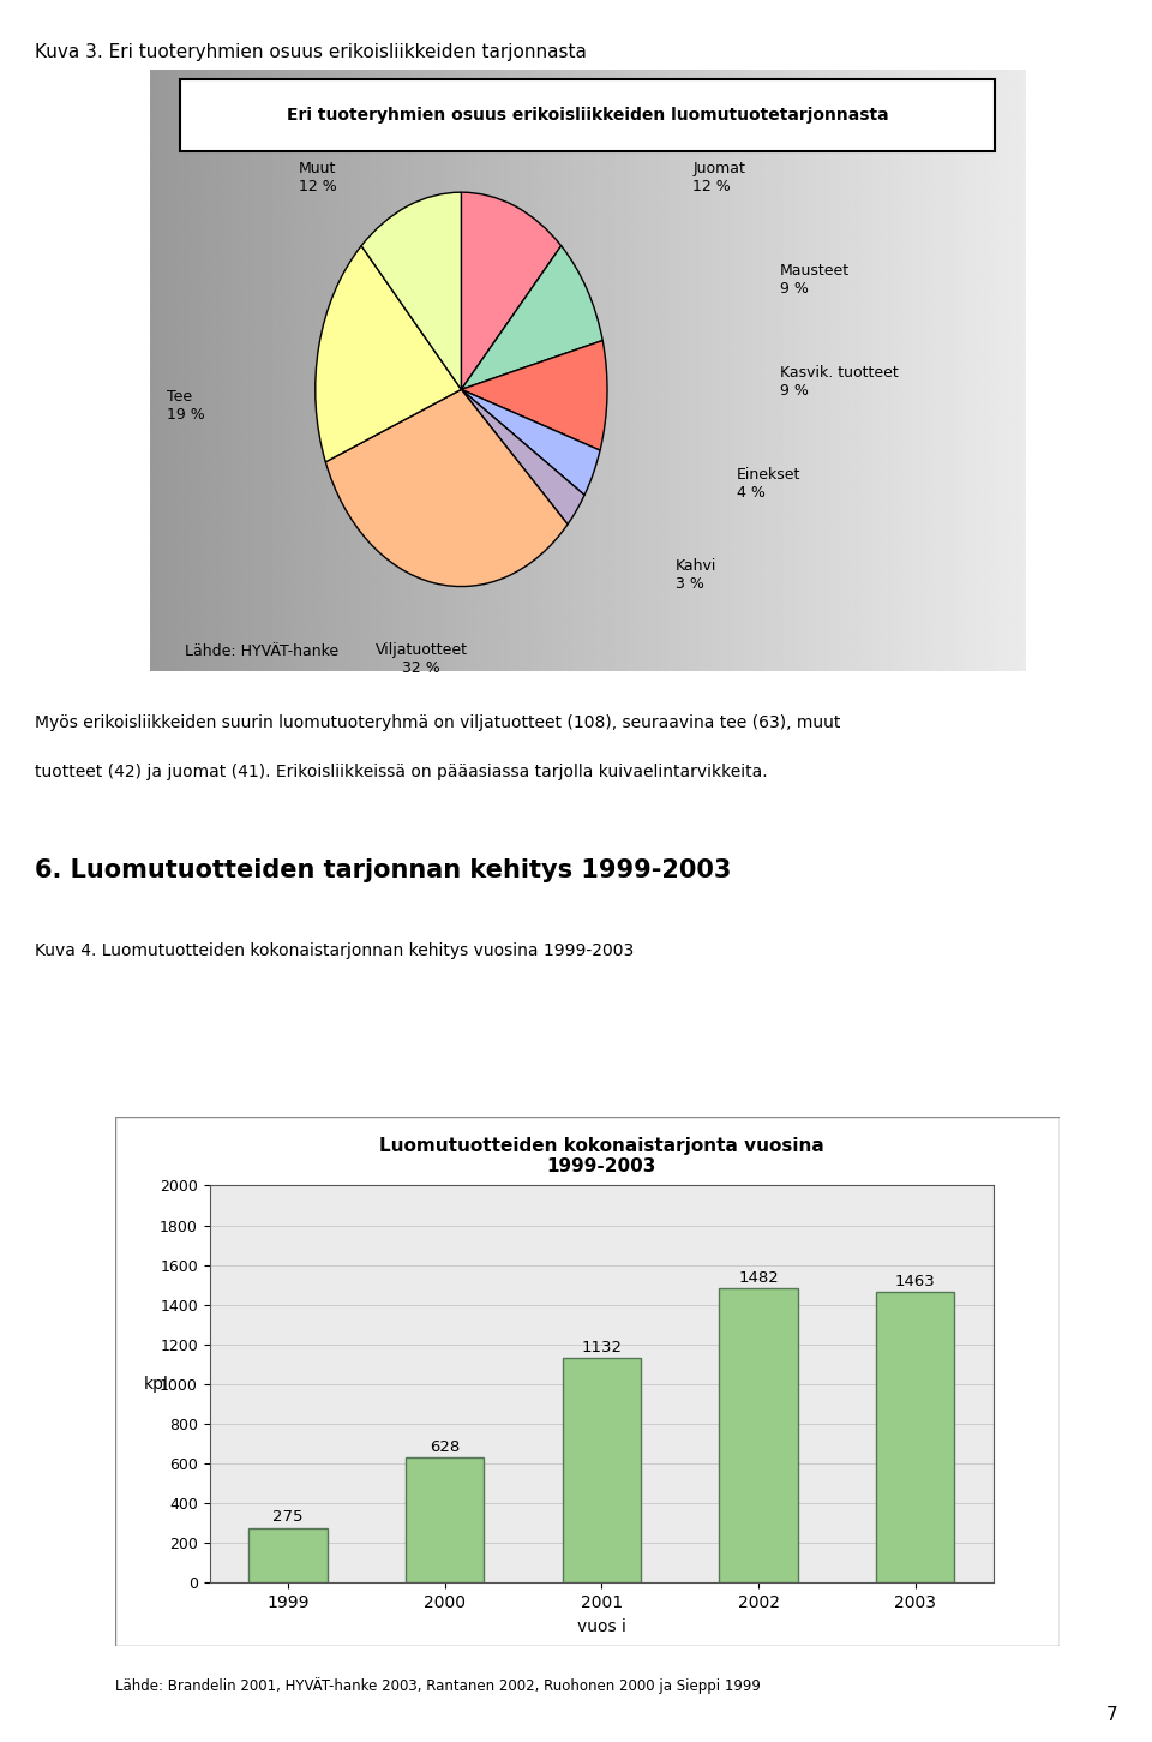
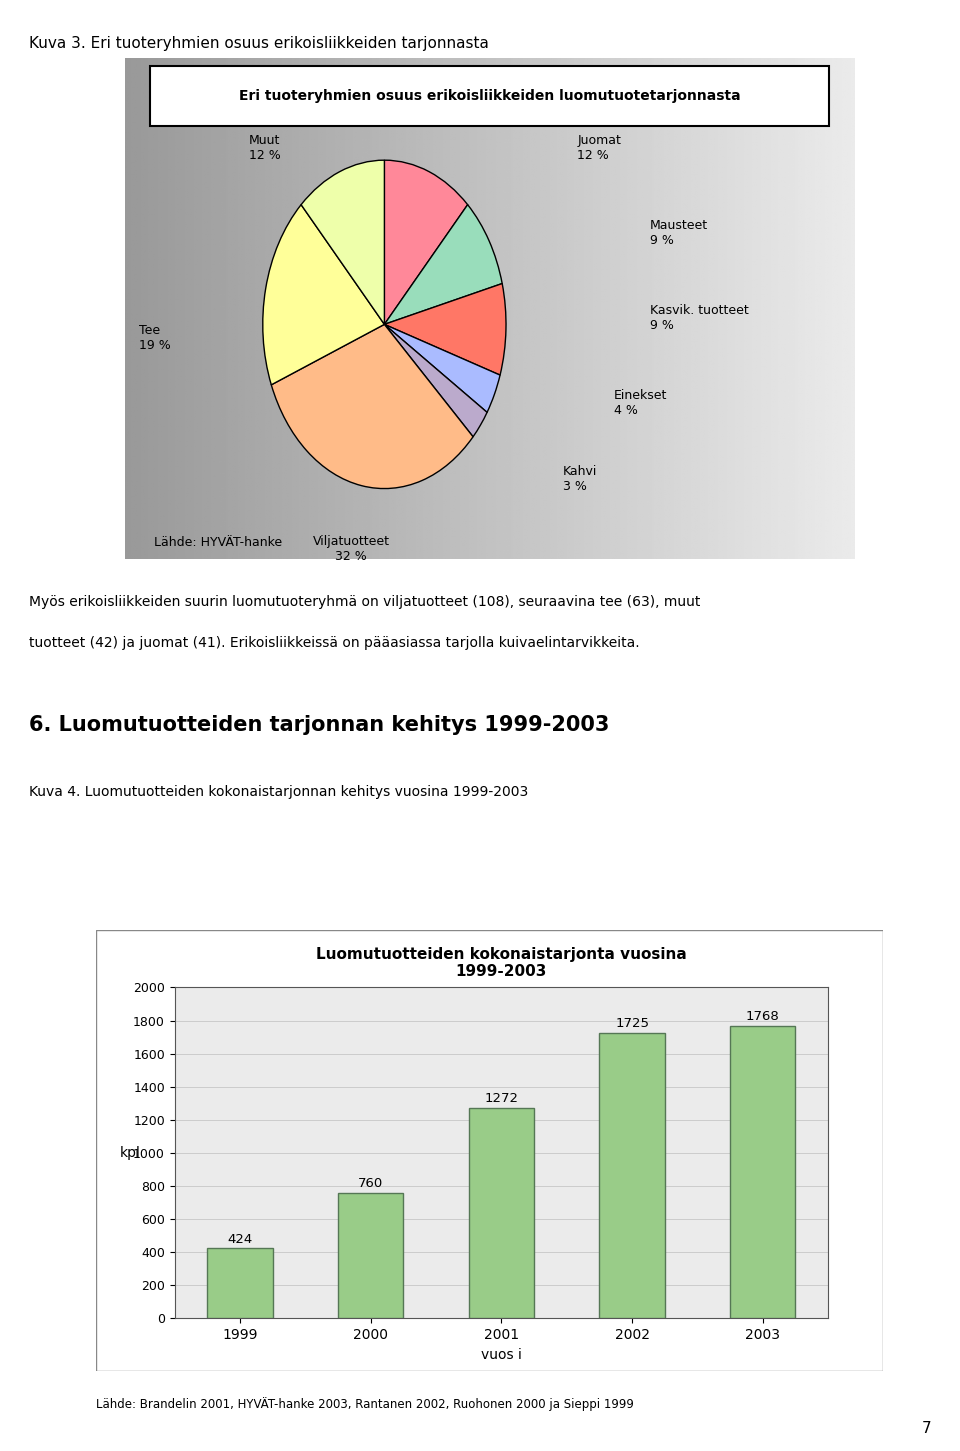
1999: 275 -> 424
2000: 628 -> 760
2001: 1132 -> 1272
2002: 1482 -> 1725
2003: 1463 -> 1768
